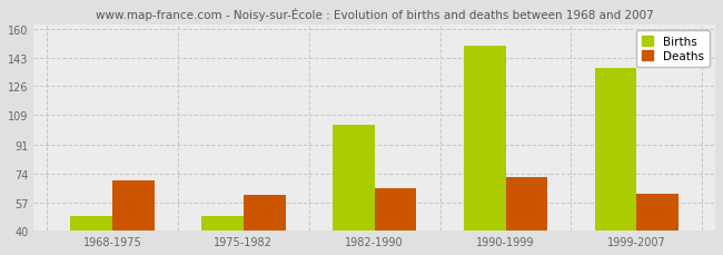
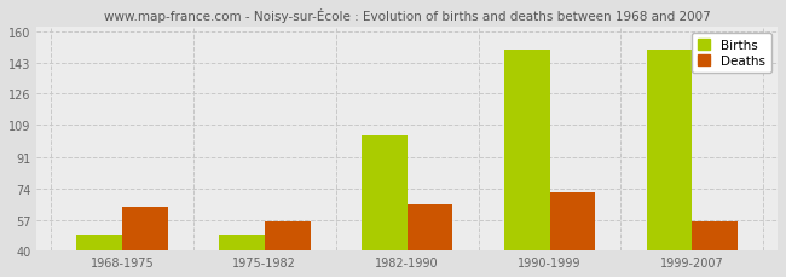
Deaths/1968-1975: 70 -> 64
Deaths/1975-1982: 61 -> 56
Births/1999-2007: 137 -> 150
Deaths/1999-2007: 62 -> 56
